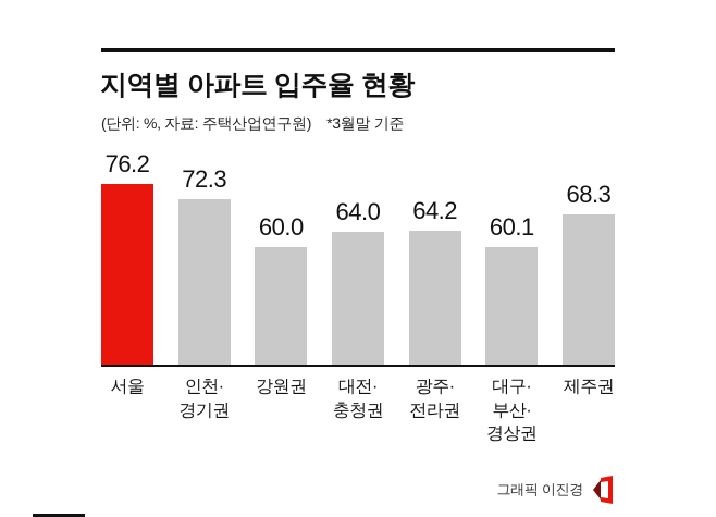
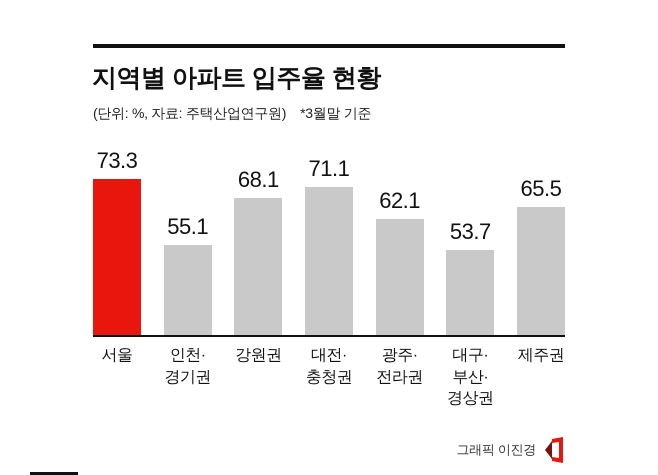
서울: 76.2 -> 73.3
인천·경기권: 72.3 -> 55.1
강원권: 60.0 -> 68.1
대전·충청권: 64.0 -> 71.1
광주·전라권: 64.2 -> 62.1
대구·부산·경상권: 60.1 -> 53.7
제주권: 68.3 -> 65.5
